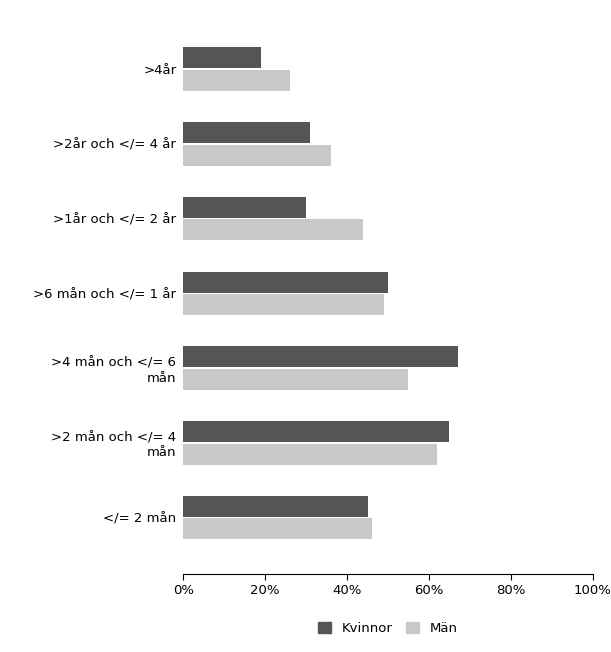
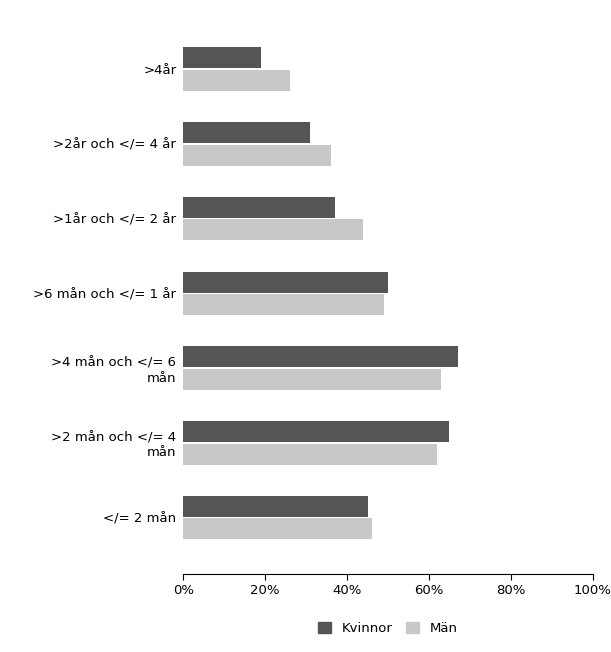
Kvinnor/>1år och </= 2 år: 30% -> 37%
Män/>4 mån och </= 6 mån: 55% -> 63%
